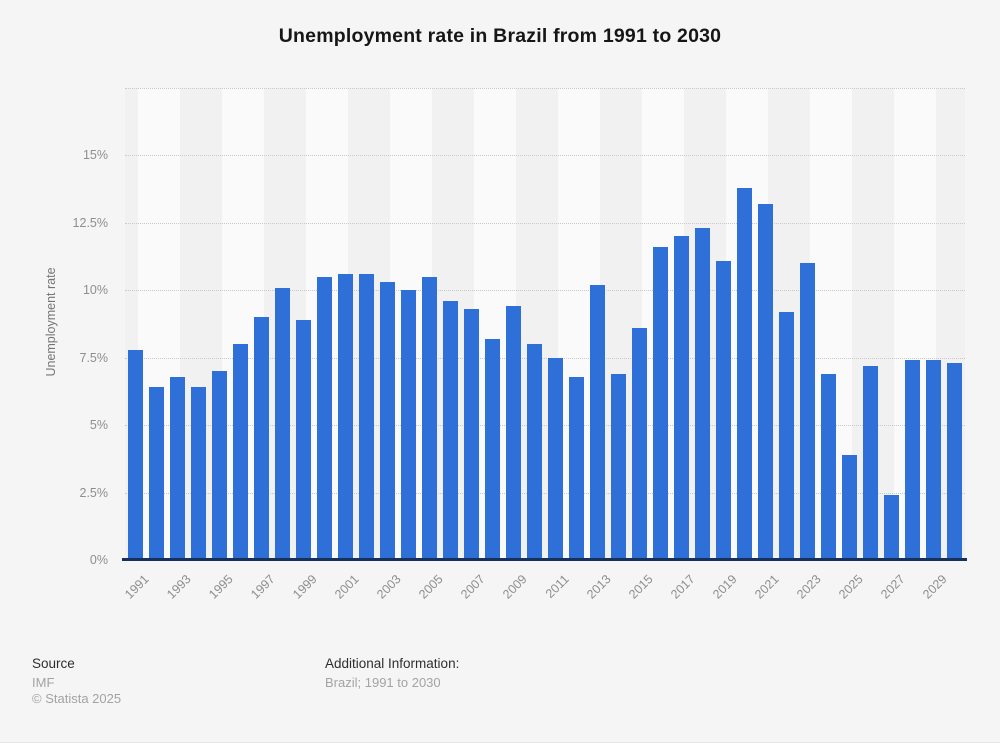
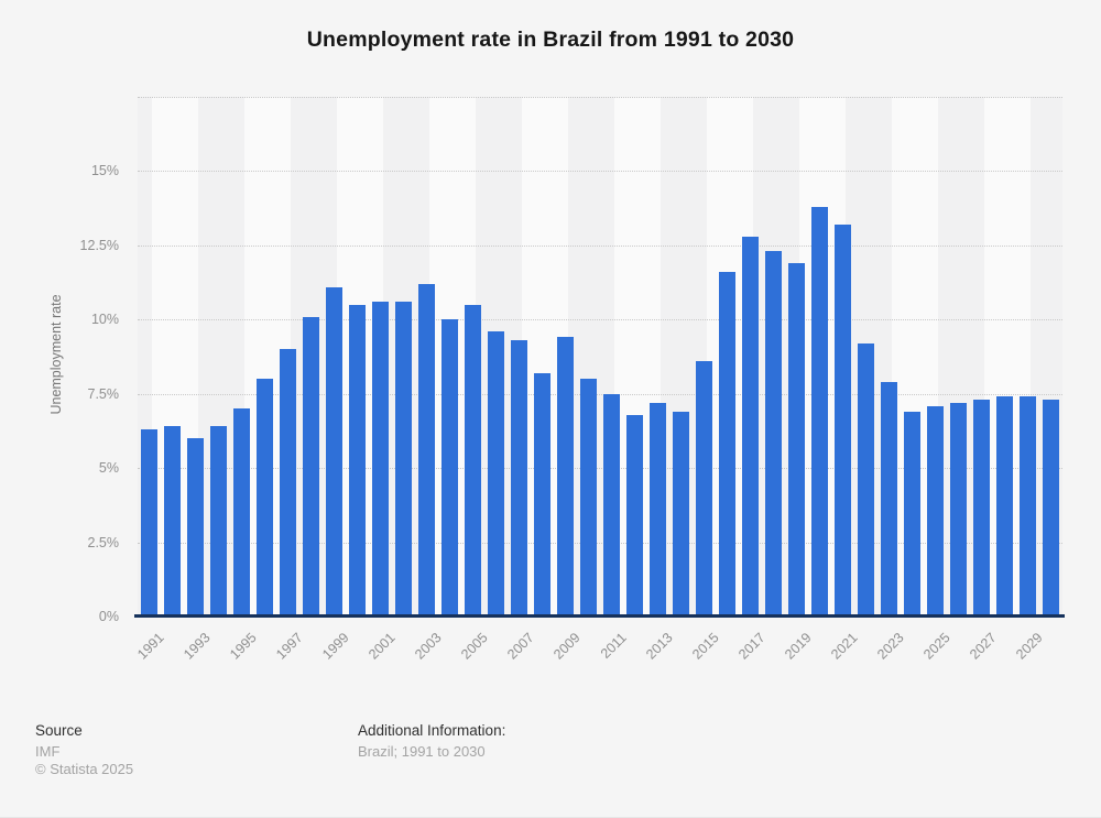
1991: 7.8% -> 6.3%
1993: 6.8% -> 6.0%
1999: 8.9% -> 11.1%
2003: 10.3% -> 11.2%
2013: 10.2% -> 7.2%
2017: 12.0% -> 12.8%
2019: 11.1% -> 11.9%
2023: 11.0% -> 7.9%
2025: 3.9% -> 7.1%
2027: 2.4% -> 7.3%
